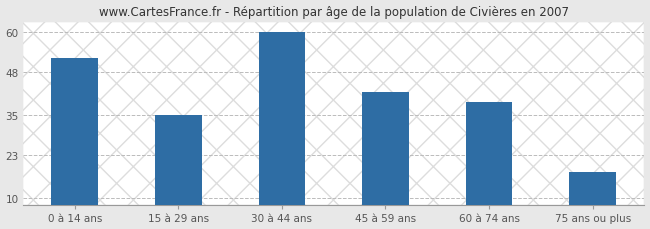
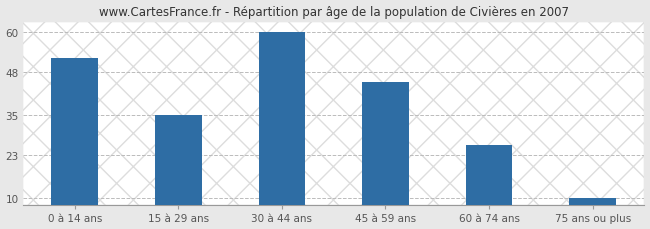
45 à 59 ans: 42 -> 45
60 à 74 ans: 39 -> 26
75 ans ou plus: 18 -> 10
